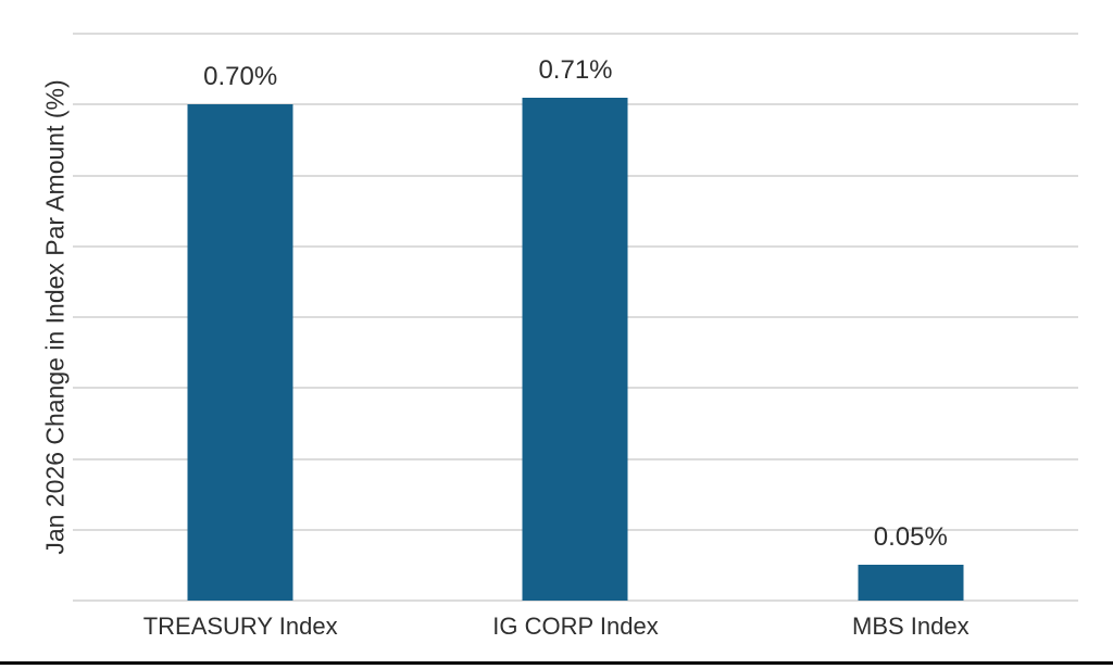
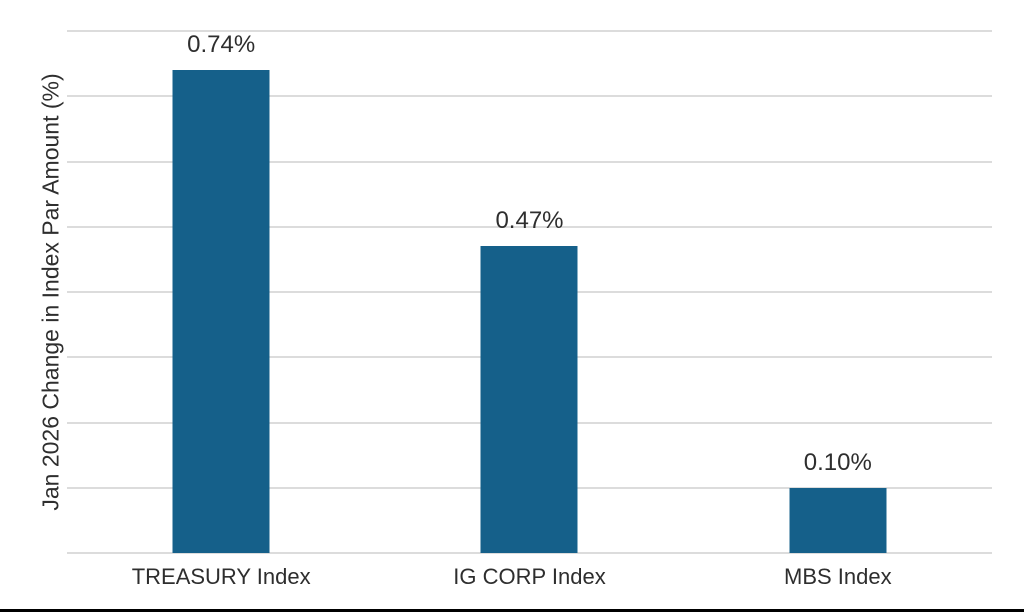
TREASURY Index: 0.70% -> 0.74%
IG CORP Index: 0.71% -> 0.47%
MBS Index: 0.05% -> 0.10%
